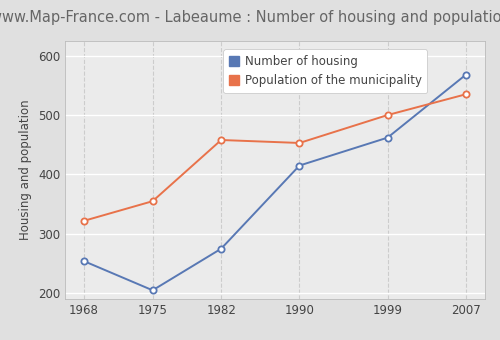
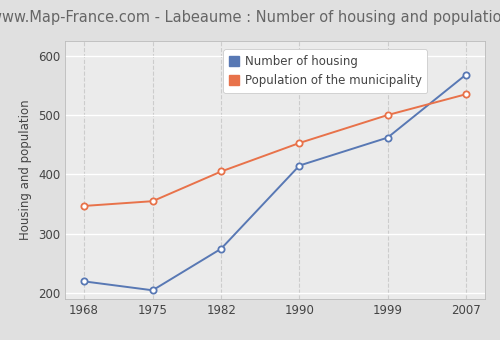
Number of housing/1968: 254 -> 220
Population of the municipality/1968: 322 -> 347
Population of the municipality/1982: 458 -> 405
